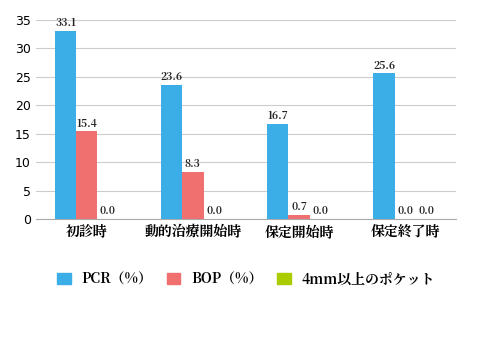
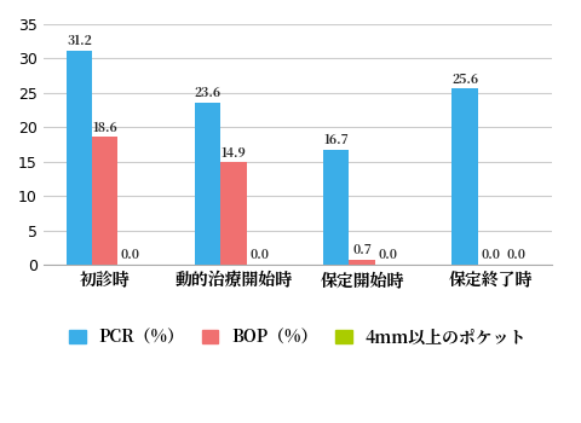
PCR（%）/初診時: 33.1 -> 31.2
BOP（%）/初診時: 15.4 -> 18.6
BOP（%）/動的治療開始時: 8.3 -> 14.9
